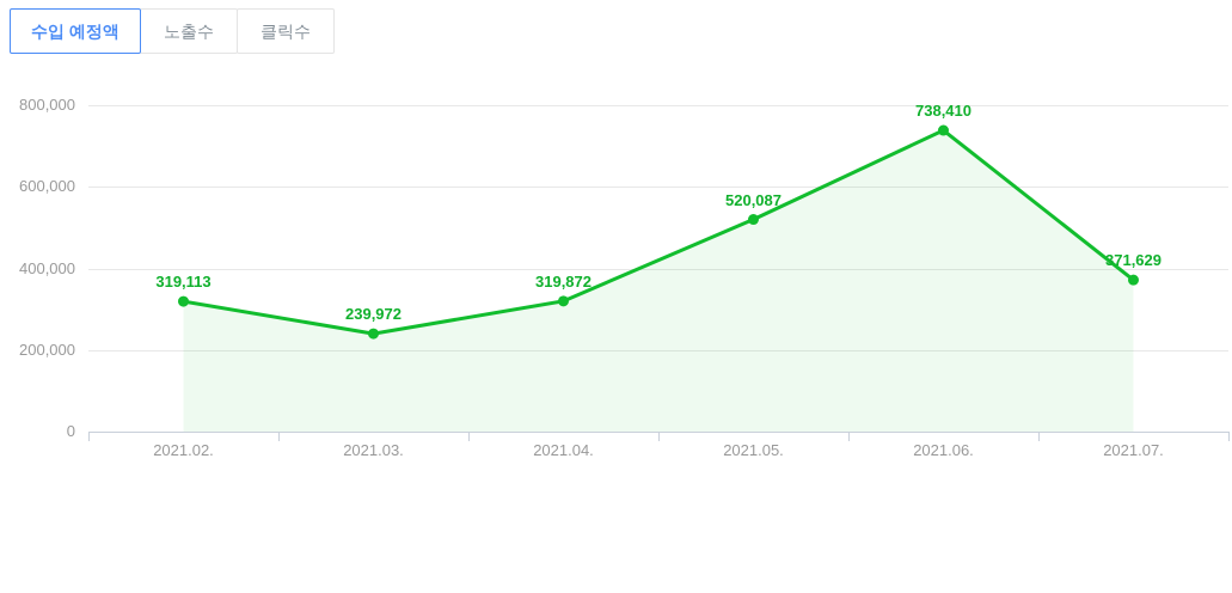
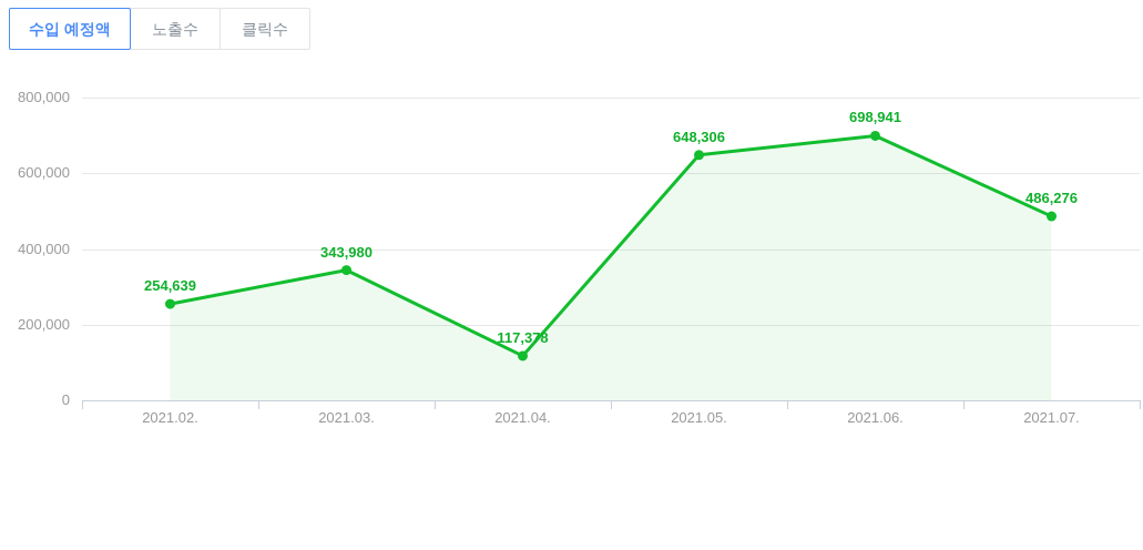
2021.02.: 319,113 -> 254,639
2021.03.: 239,972 -> 343,980
2021.04.: 319,872 -> 117,378
2021.05.: 520,087 -> 648,306
2021.06.: 738,410 -> 698,941
2021.07.: 371,629 -> 486,276
